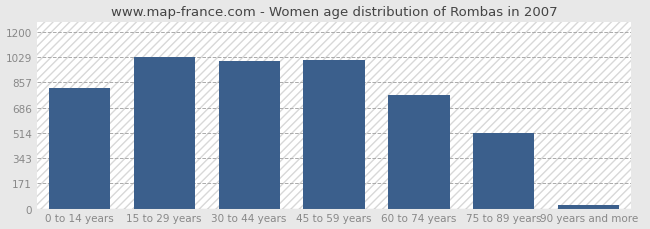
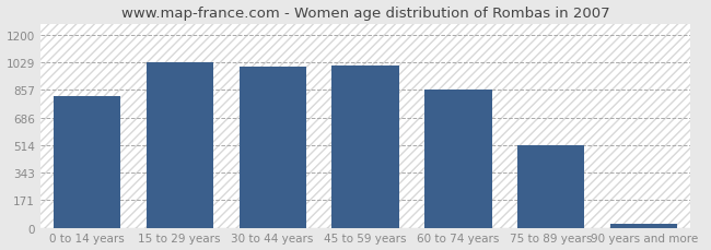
60 to 74 years: 770 -> 860
